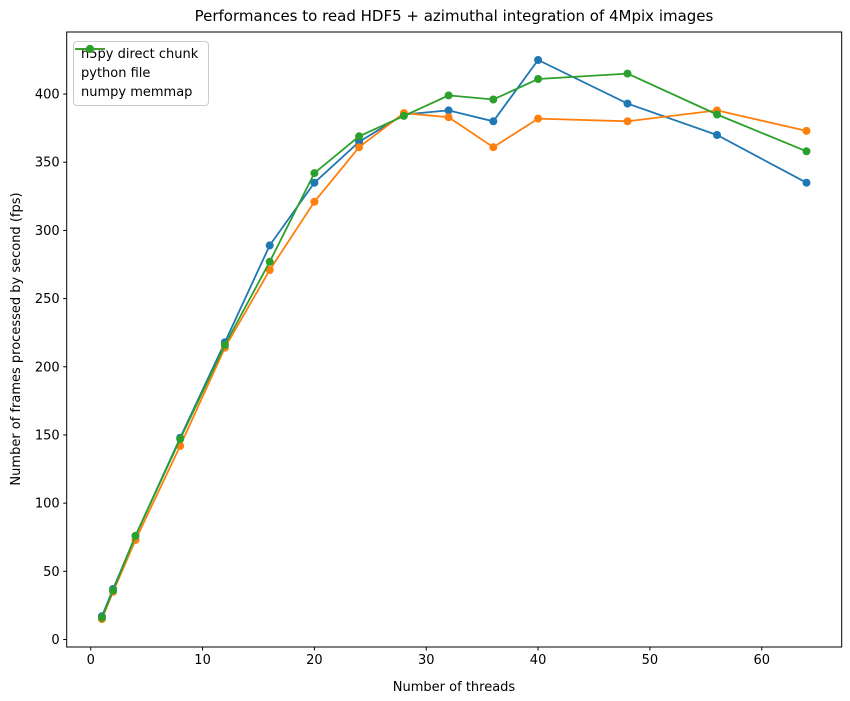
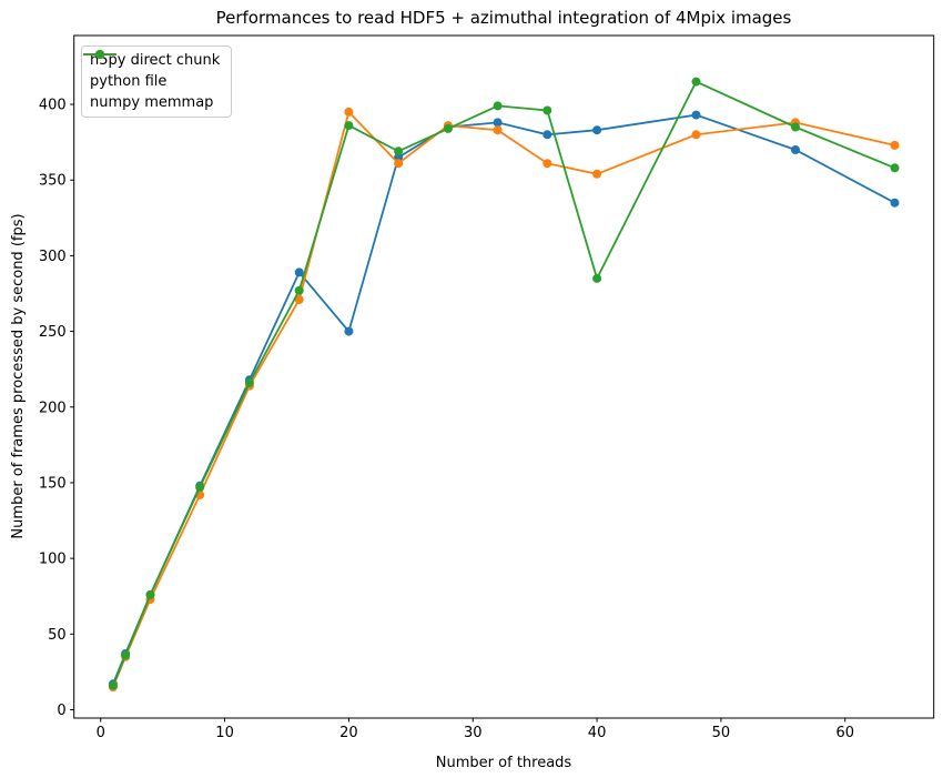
h5py direct chunk/20: 335 -> 250
python file/20: 321 -> 395
numpy memmap/20: 342 -> 386
h5py direct chunk/40: 425 -> 383
python file/40: 382 -> 354
numpy memmap/40: 411 -> 285
